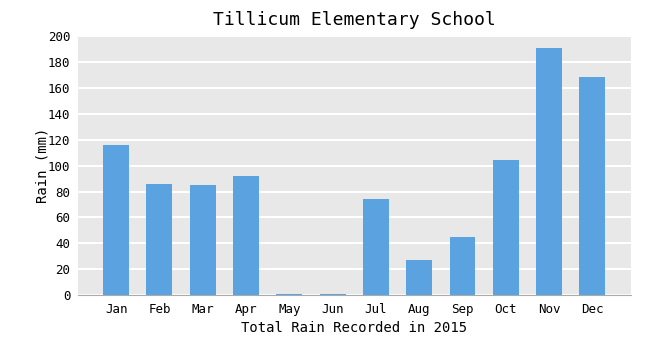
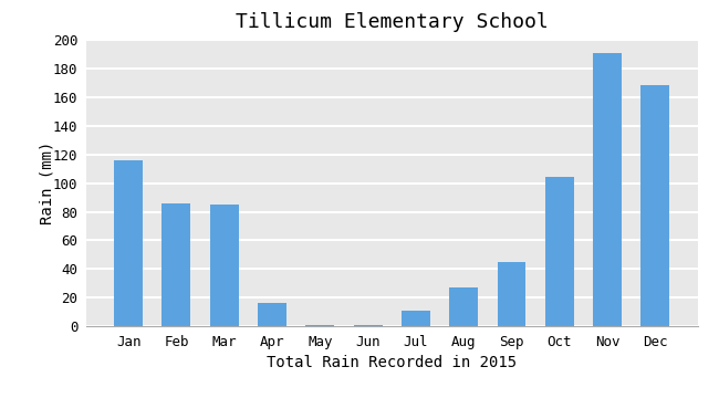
Apr: 92 -> 16
Jul: 74 -> 11
